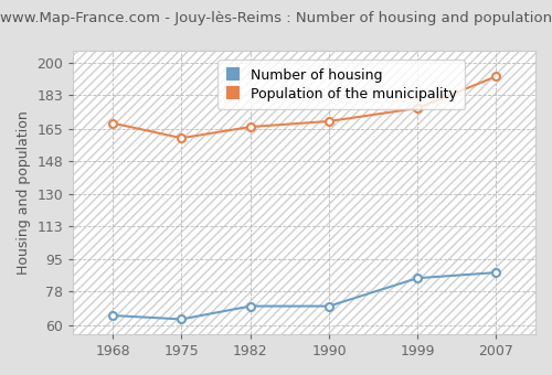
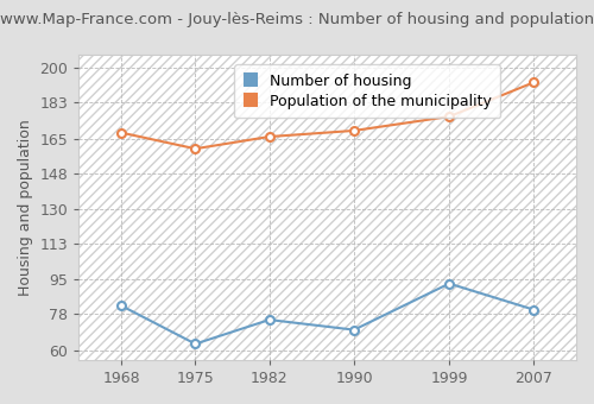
Number of housing/1968: 65 -> 82
Number of housing/1982: 70 -> 75
Number of housing/1999: 85 -> 93
Number of housing/2007: 88 -> 80
